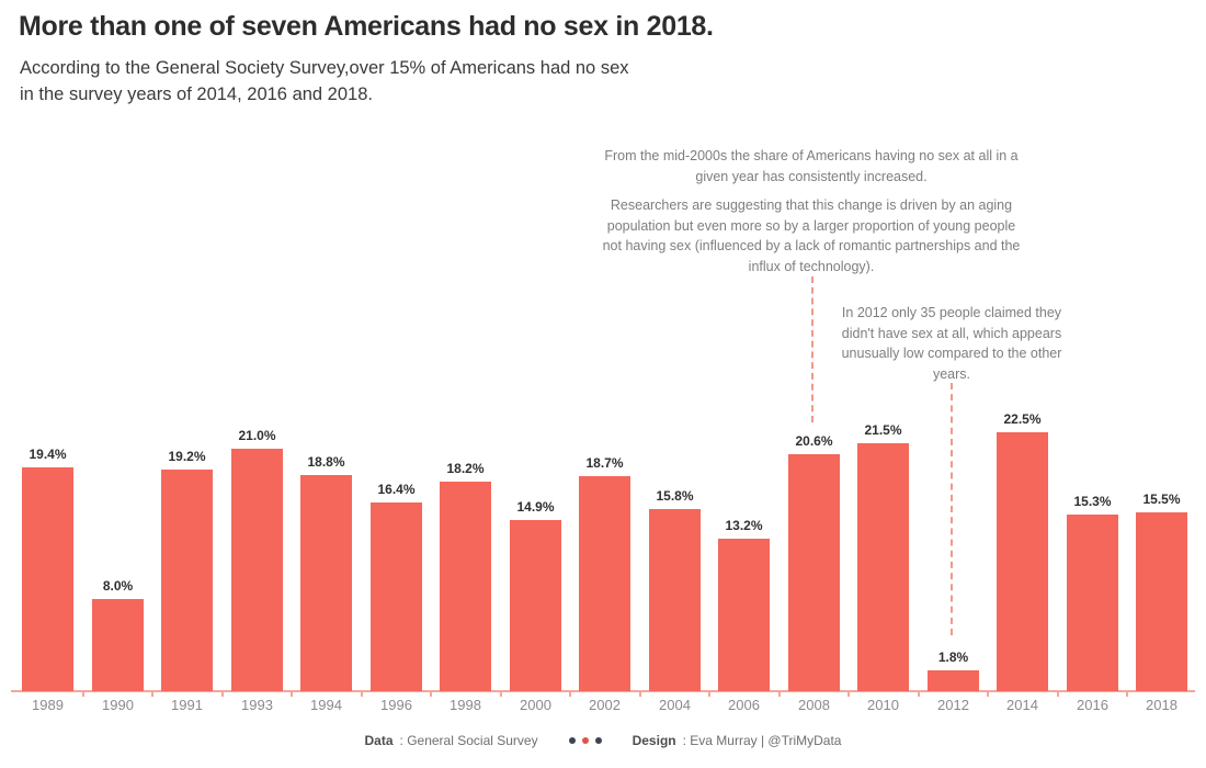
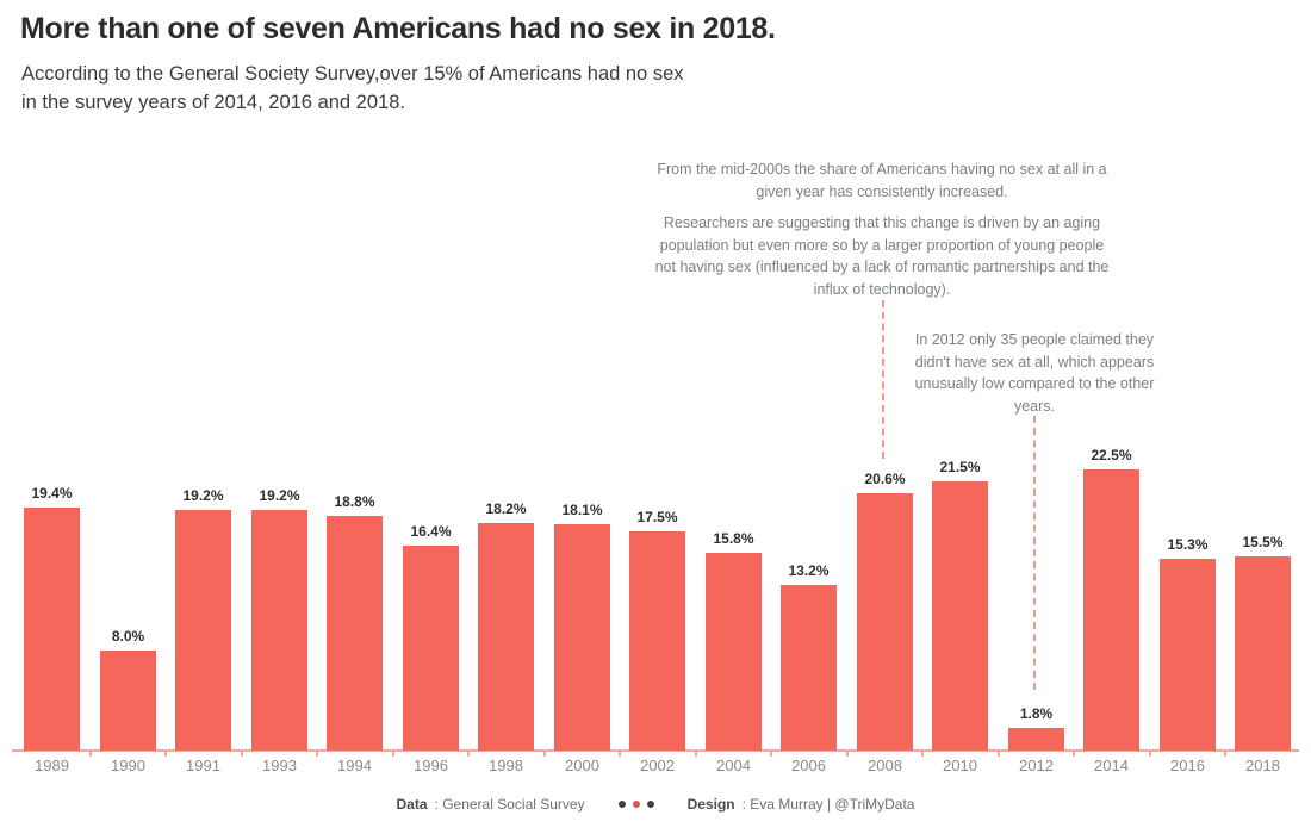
1993: 21.0% -> 19.2%
2000: 14.9% -> 18.1%
2002: 18.7% -> 17.5%
